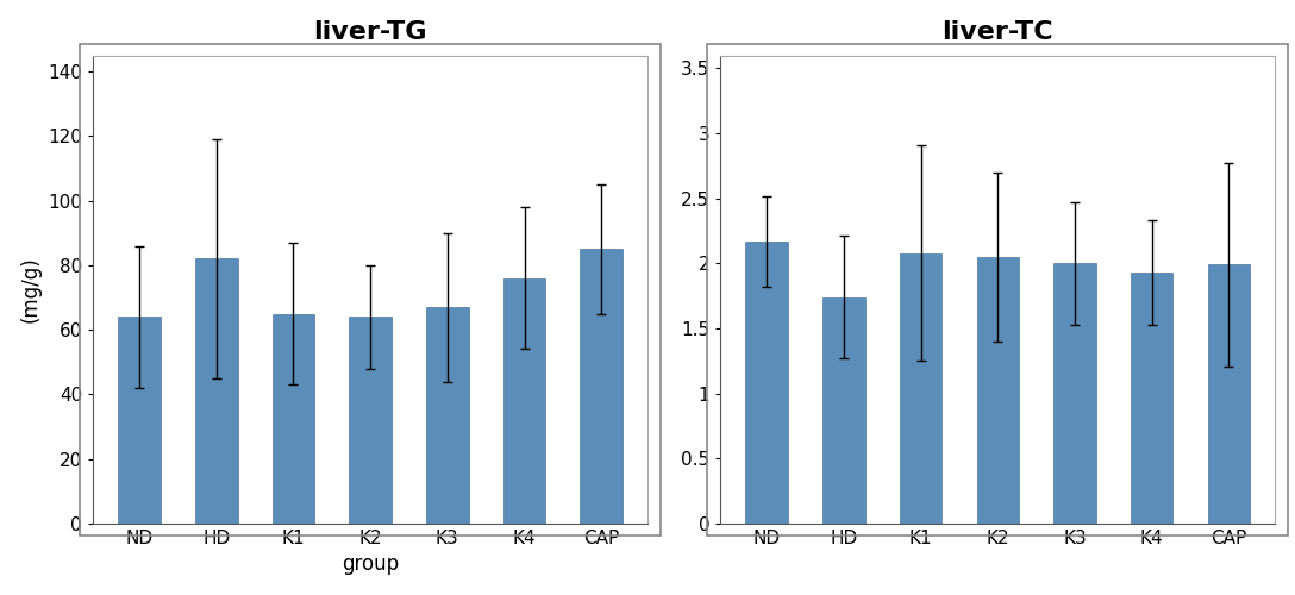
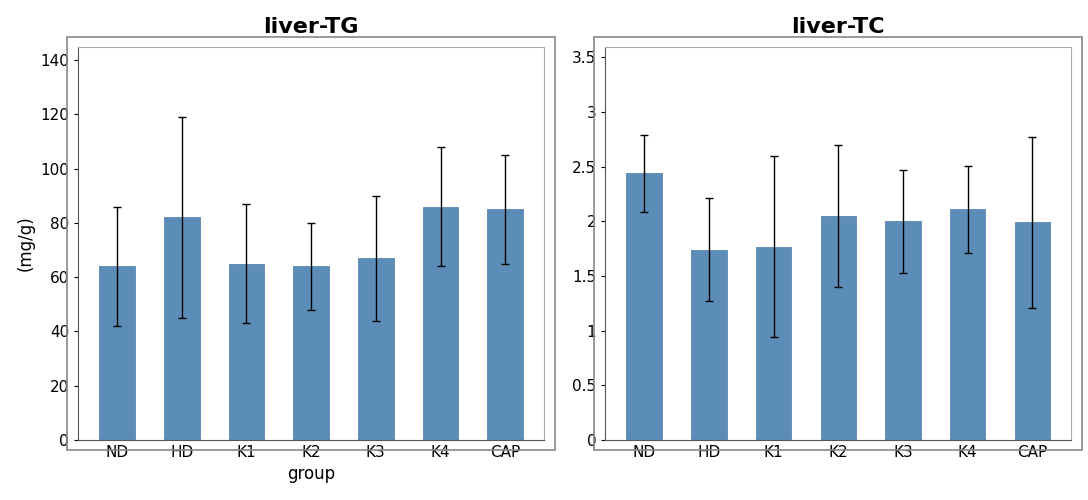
liver-TG/K4: 76 -> 86
liver-TC/ND: 2.17 -> 2.44
liver-TC/K1: 2.08 -> 1.77
liver-TC/K4: 1.93 -> 2.11
